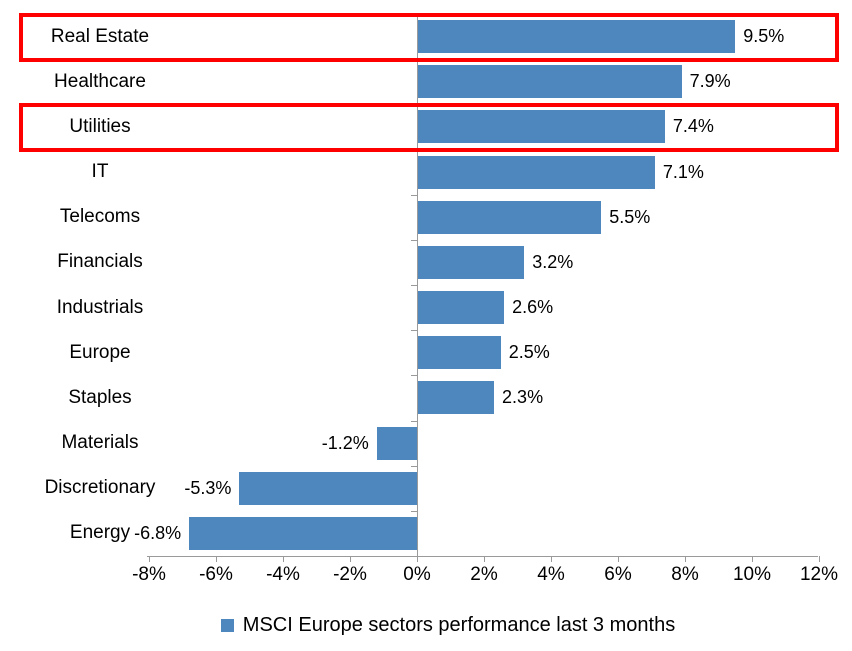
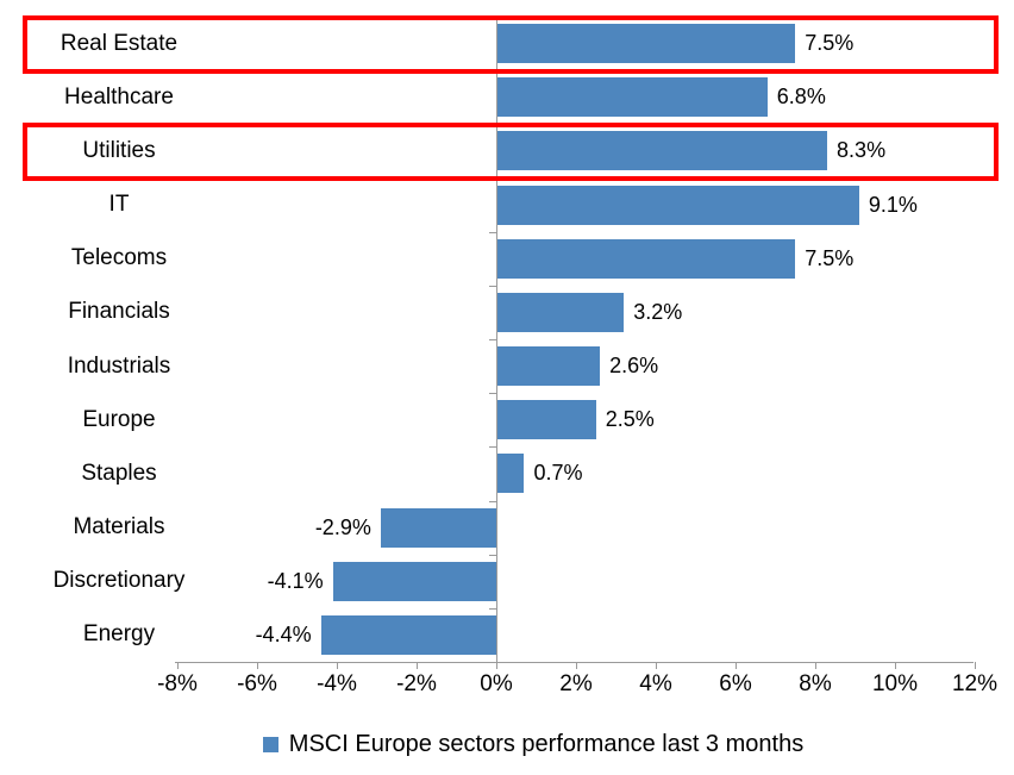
Real Estate: 9.5% -> 7.5%
Healthcare: 7.9% -> 6.8%
Utilities: 7.4% -> 8.3%
IT: 7.1% -> 9.1%
Telecoms: 5.5% -> 7.5%
Staples: 2.3% -> 0.7%
Materials: -1.2% -> -2.9%
Discretionary: -5.3% -> -4.1%
Energy: -6.8% -> -4.4%
